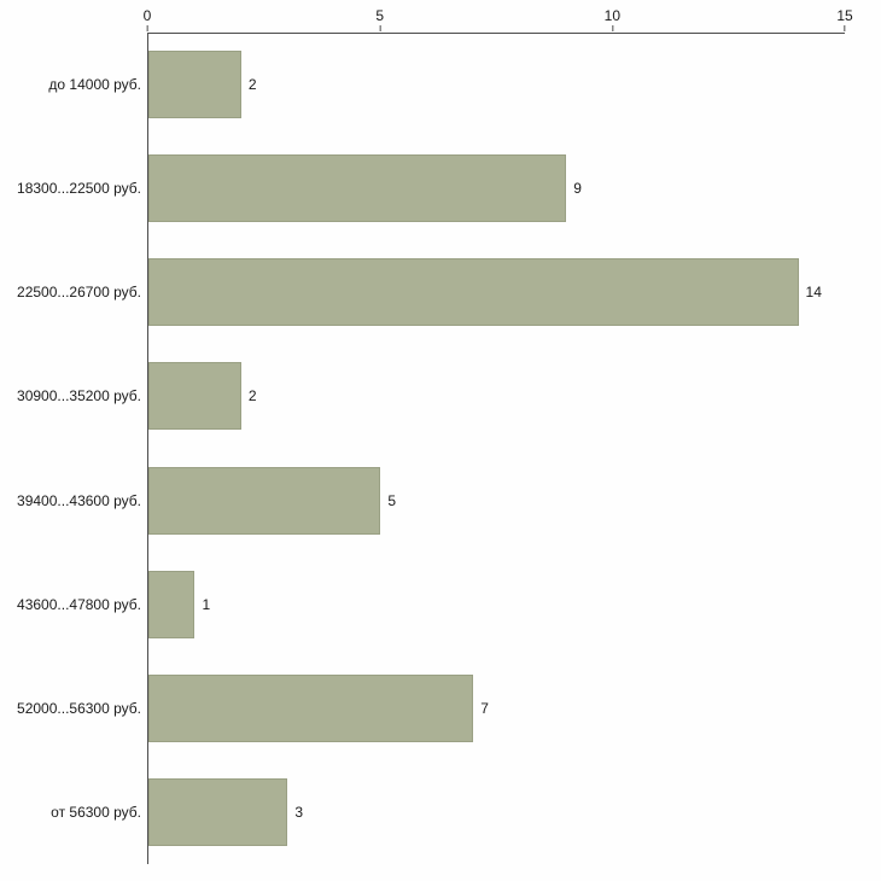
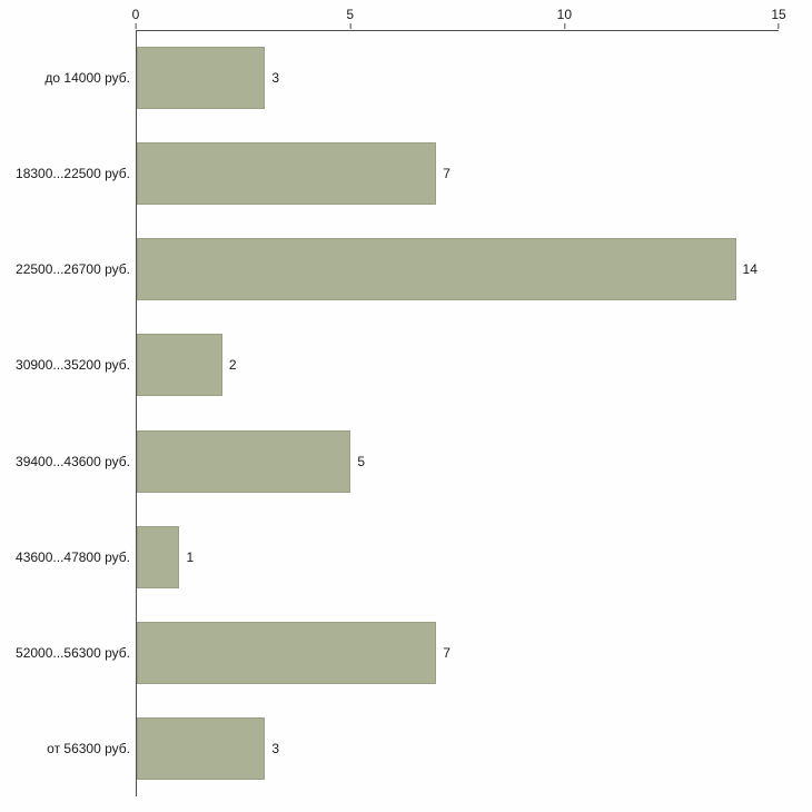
до 14000 руб.: 2 -> 3
18300...22500 руб.: 9 -> 7
